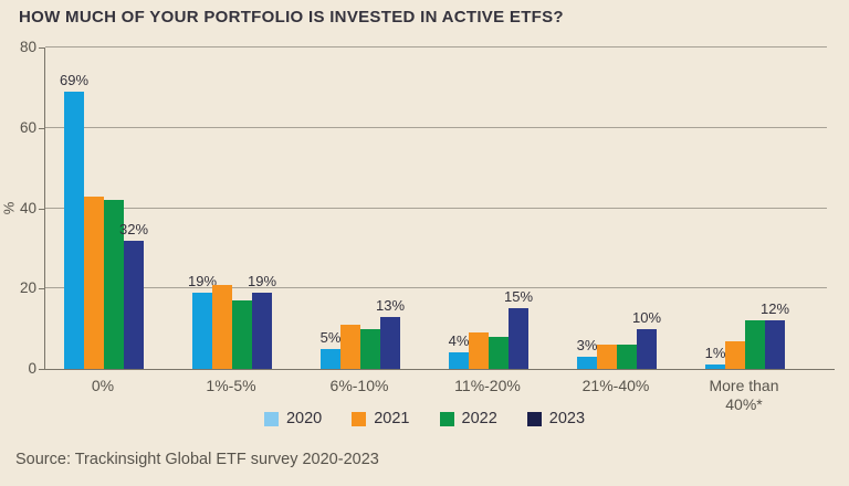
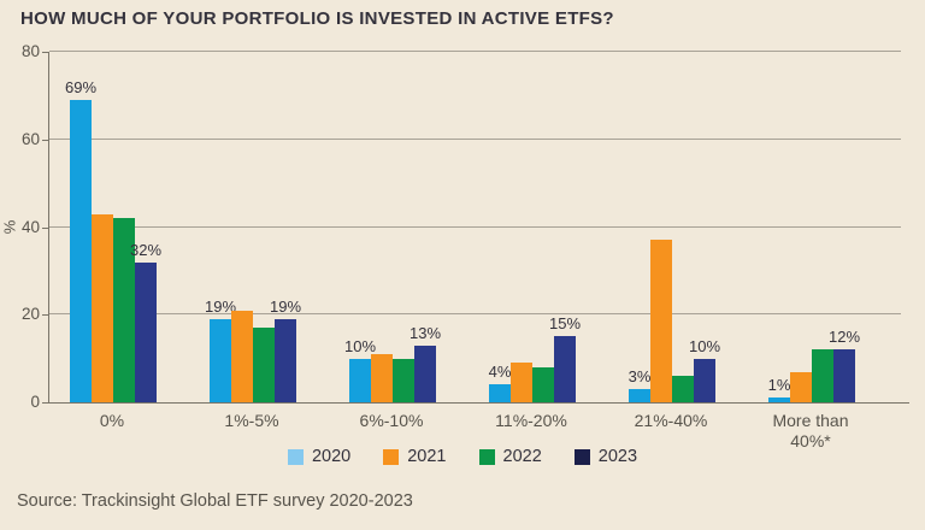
2020/6%-10%: 5% -> 10%
2021/21%-40%: 6 -> 37
